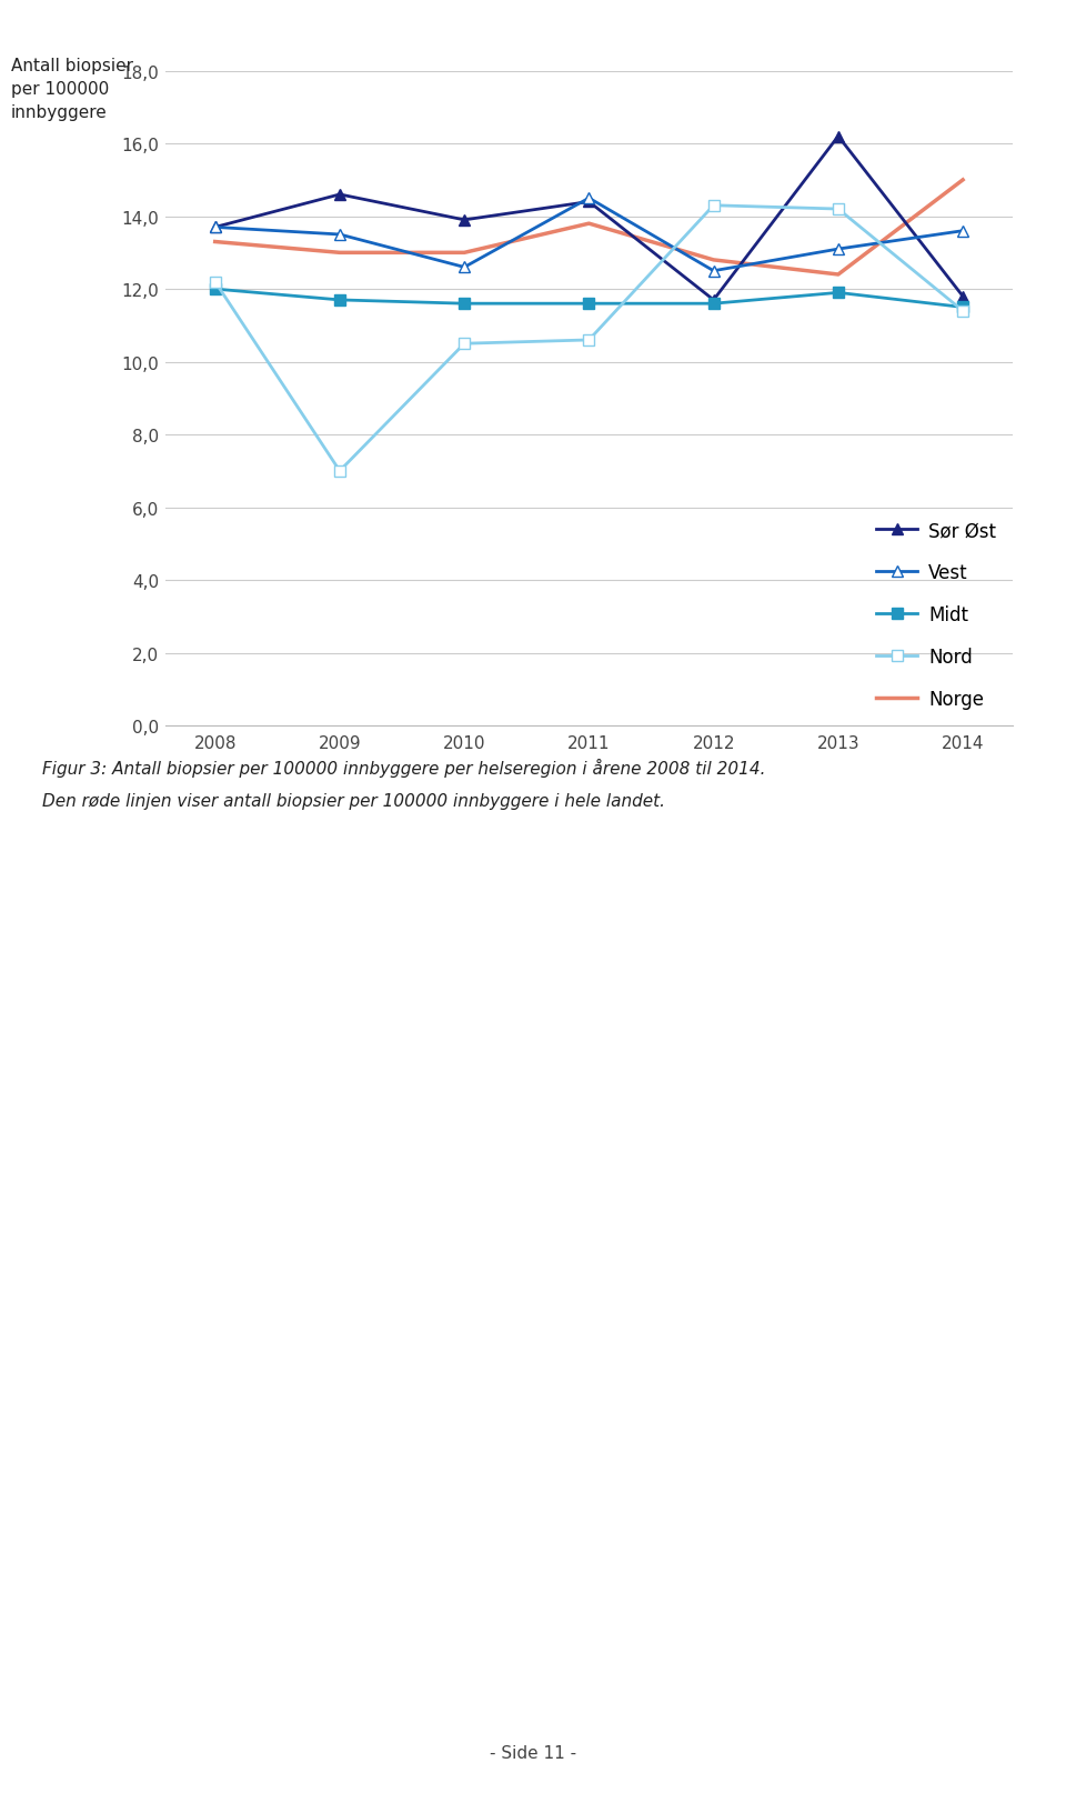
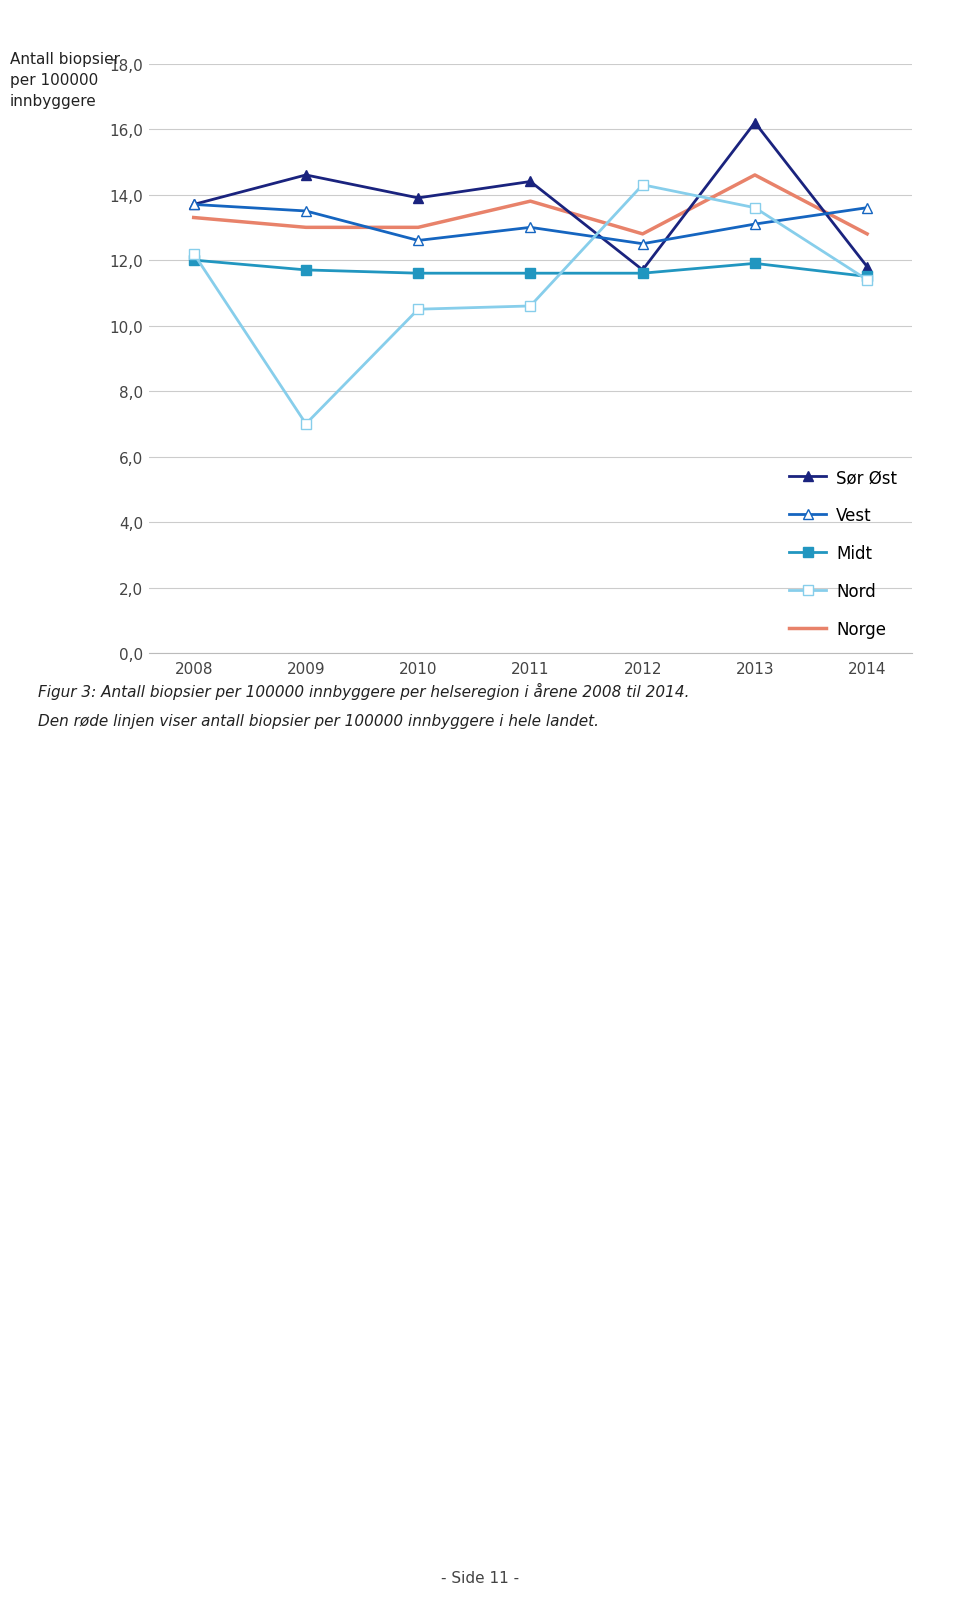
Vest/2011: 14,5 -> 13,0
Nord/2013: 14,2 -> 13,6
Norge/2013: 12,4 -> 14,6
Norge/2014: 15,0 -> 12,8
